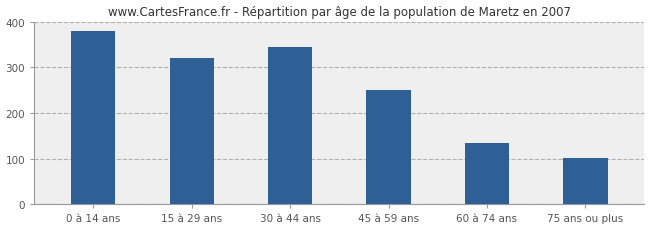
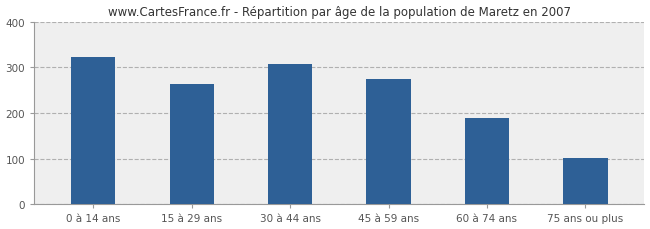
0 à 14 ans: 380 -> 322
15 à 29 ans: 320 -> 263
30 à 44 ans: 345 -> 307
45 à 59 ans: 250 -> 274
60 à 74 ans: 135 -> 190
